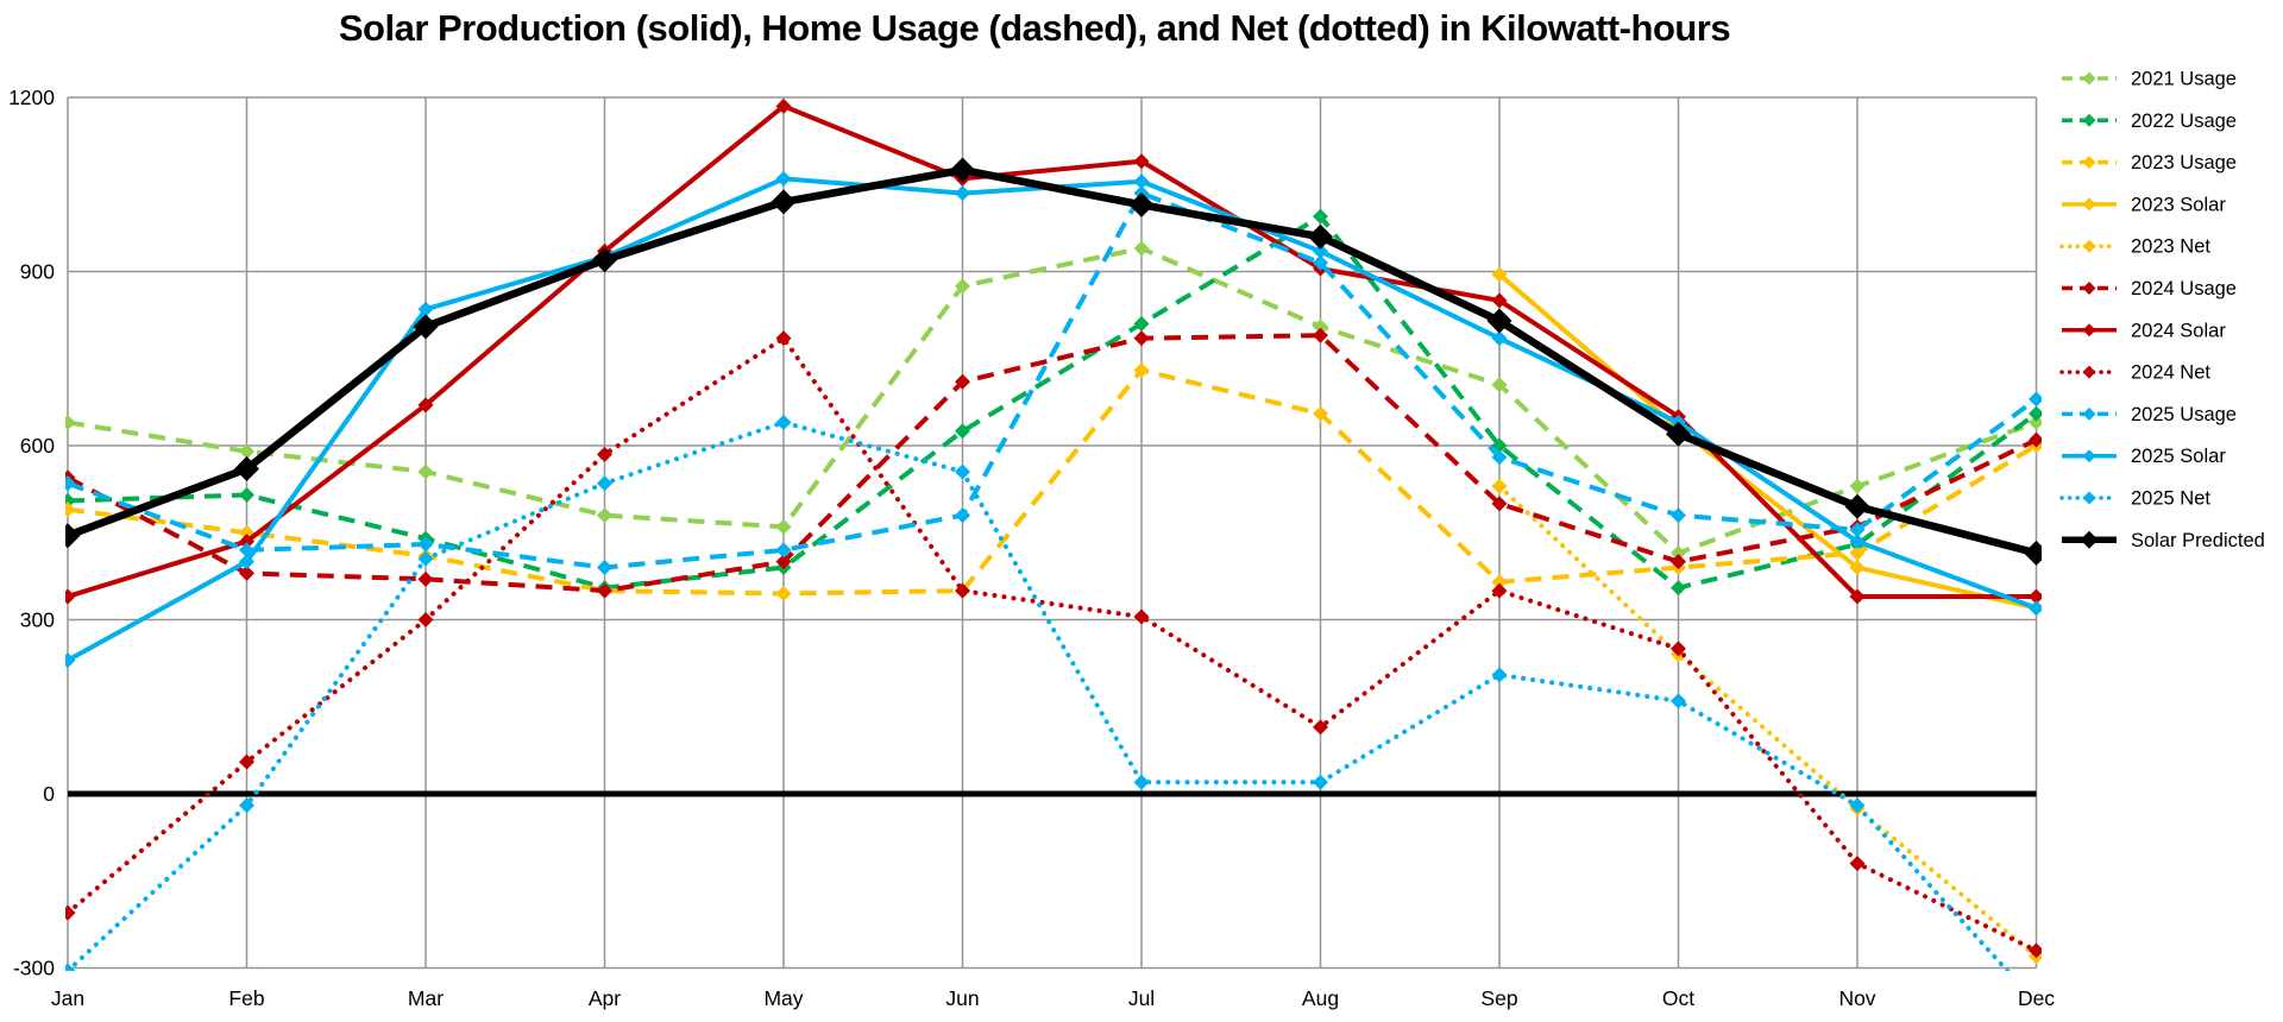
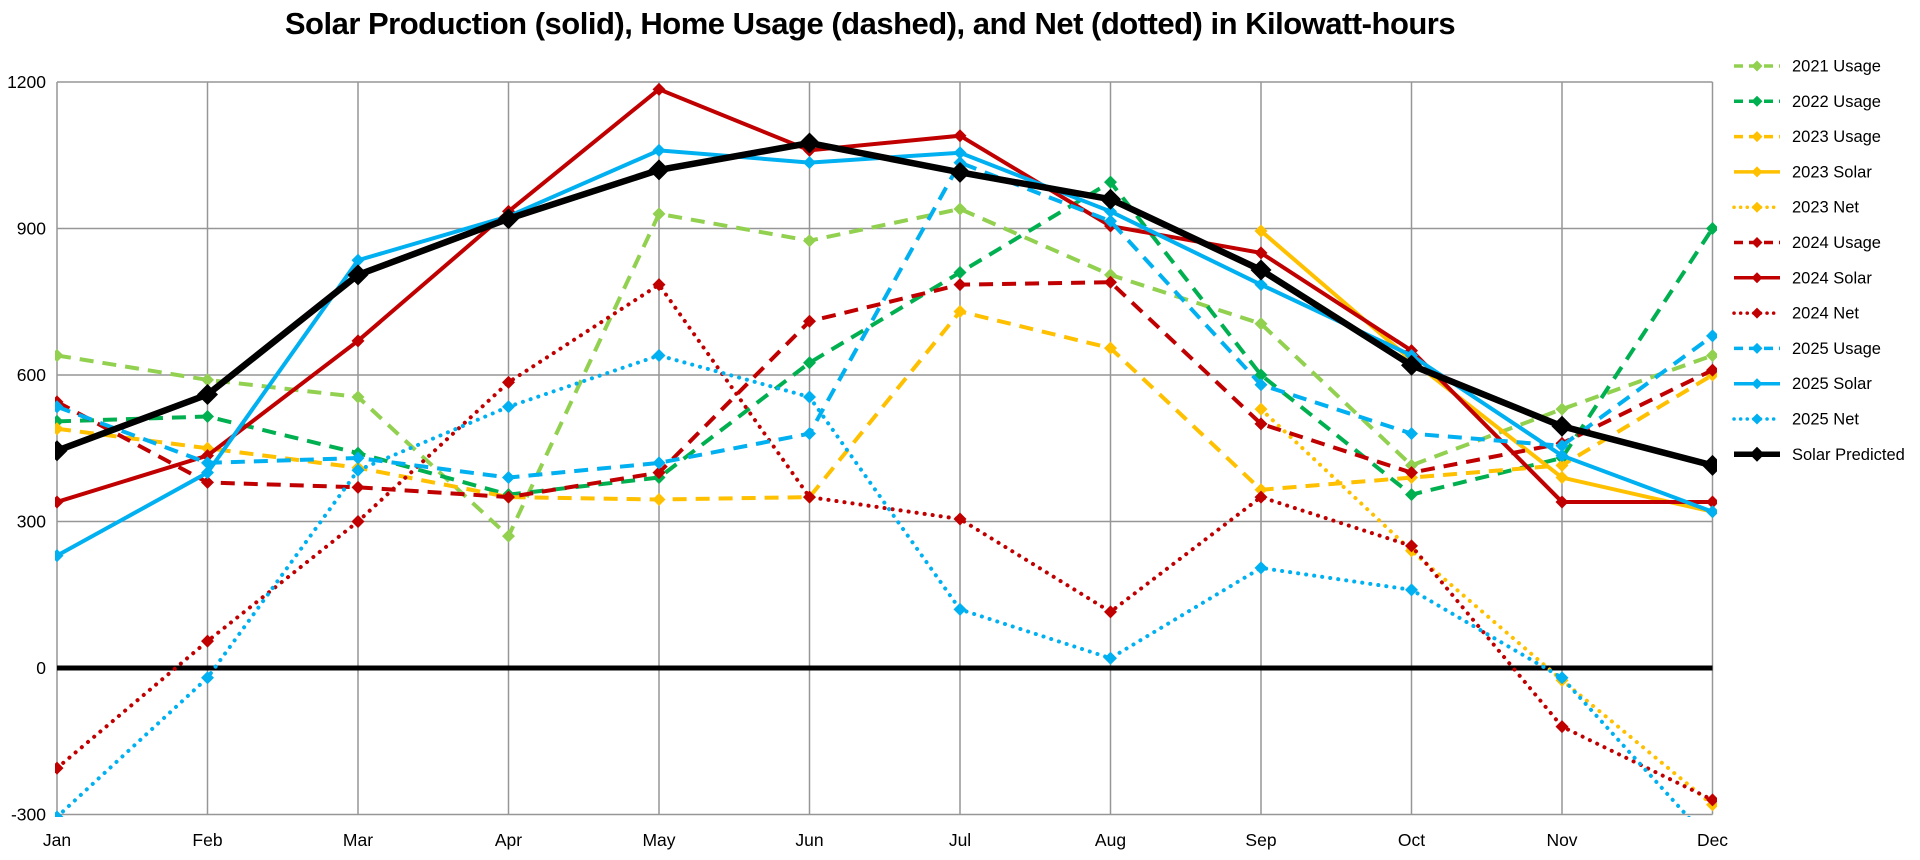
2021 Usage/Apr: 480 -> 270
2021 Usage/May: 460 -> 930
2025 Net/Jul: 20 -> 120
2022 Usage/Dec: 660 -> 900
